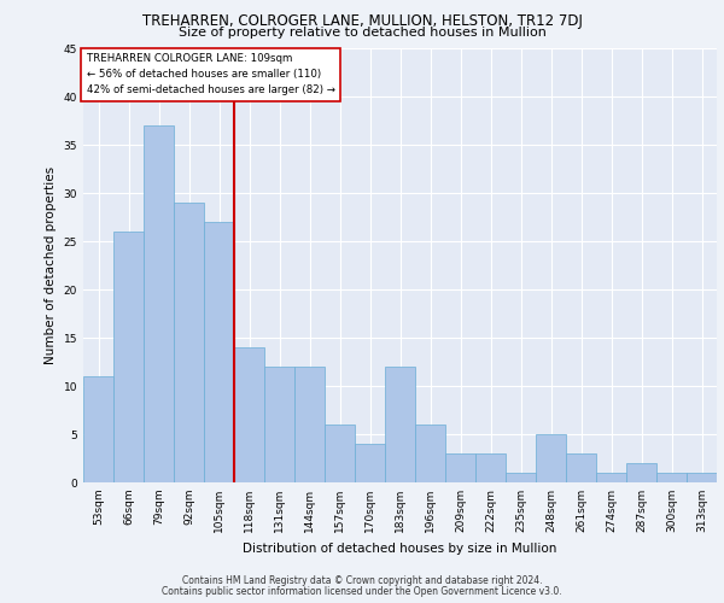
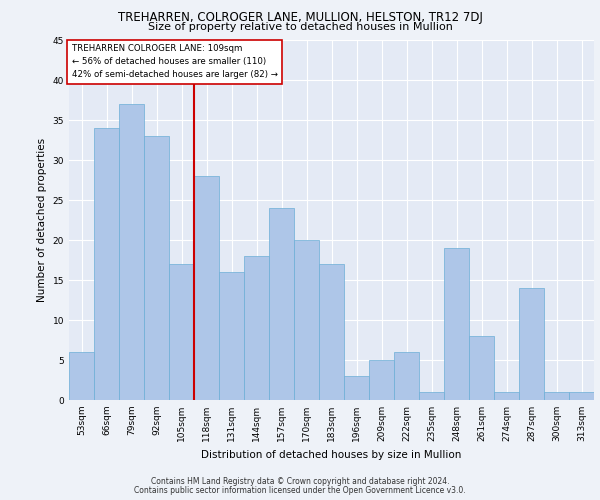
53sqm: 11 -> 6
66sqm: 26 -> 34
92sqm: 29 -> 33
105sqm: 27 -> 17
118sqm: 14 -> 28
131sqm: 12 -> 16
144sqm: 12 -> 18
157sqm: 6 -> 24
170sqm: 4 -> 20
183sqm: 12 -> 17
196sqm: 6 -> 3
209sqm: 3 -> 5
222sqm: 3 -> 6
248sqm: 5 -> 19
261sqm: 3 -> 8
287sqm: 2 -> 14
